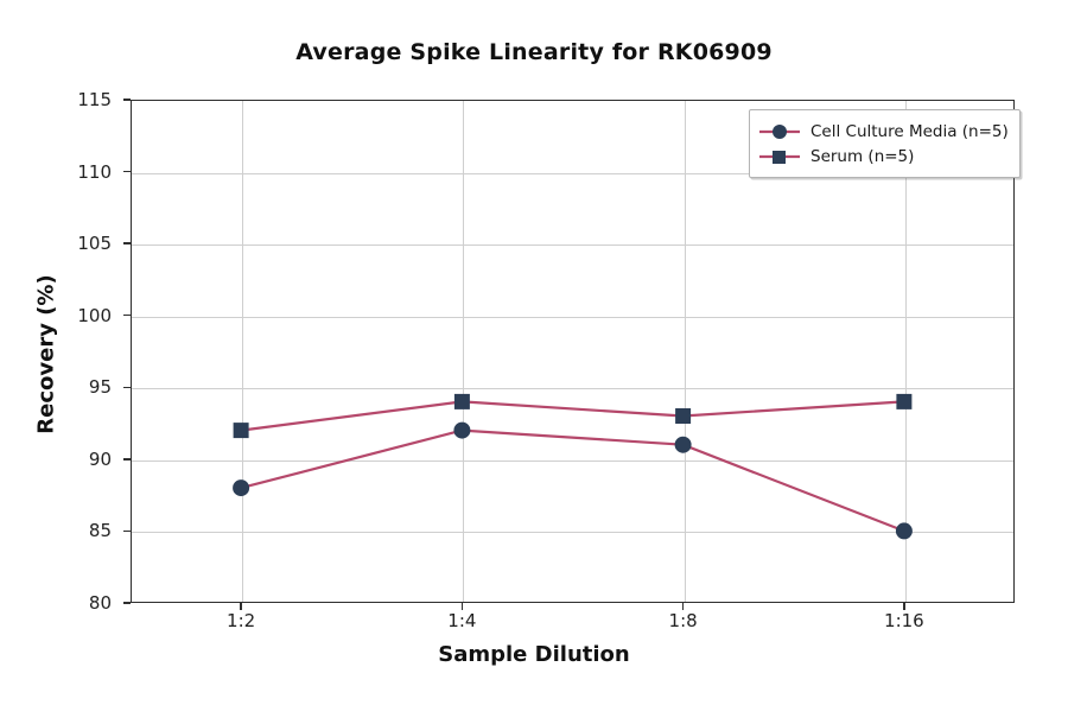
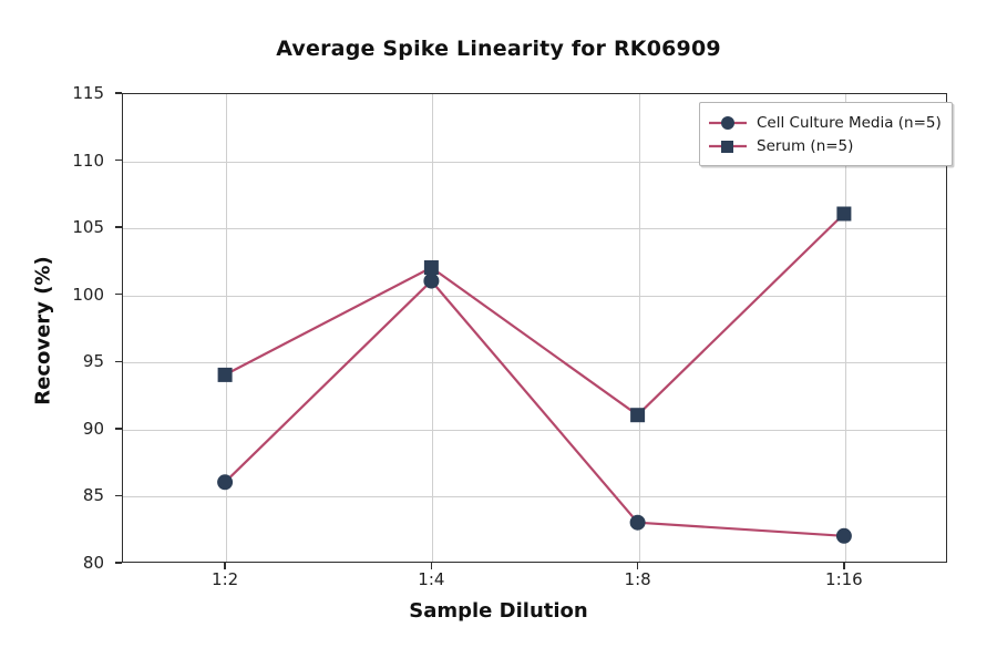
Cell Culture Media (n=5)/1:2: 88 -> 86
Serum (n=5)/1:2: 92 -> 94
Cell Culture Media (n=5)/1:4: 92 -> 101
Serum (n=5)/1:4: 94 -> 102
Cell Culture Media (n=5)/1:8: 91 -> 83
Serum (n=5)/1:8: 93 -> 91
Cell Culture Media (n=5)/1:16: 85 -> 82
Serum (n=5)/1:16: 94 -> 106
